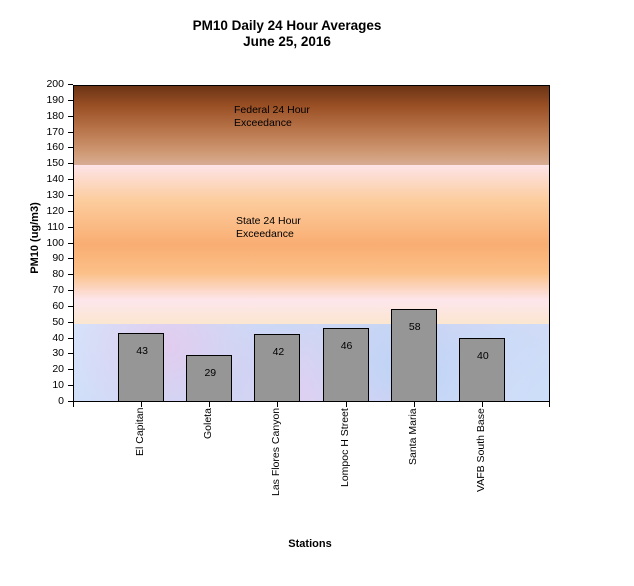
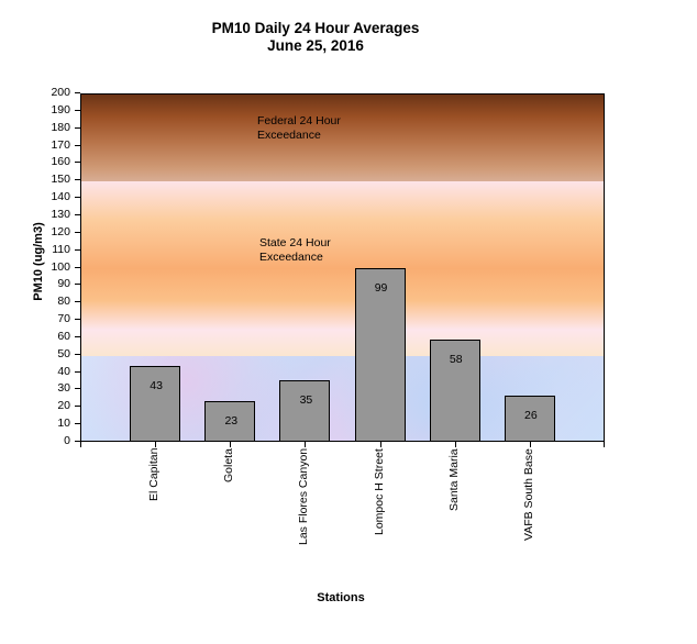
Goleta: 29 -> 23
Las Flores Canyon: 42 -> 35
Lompoc H Street: 46 -> 99
VAFB South Base: 40 -> 26
